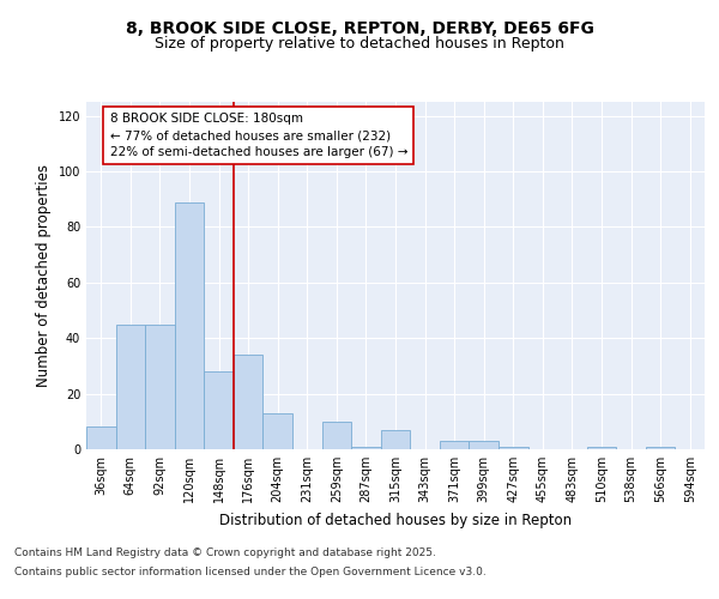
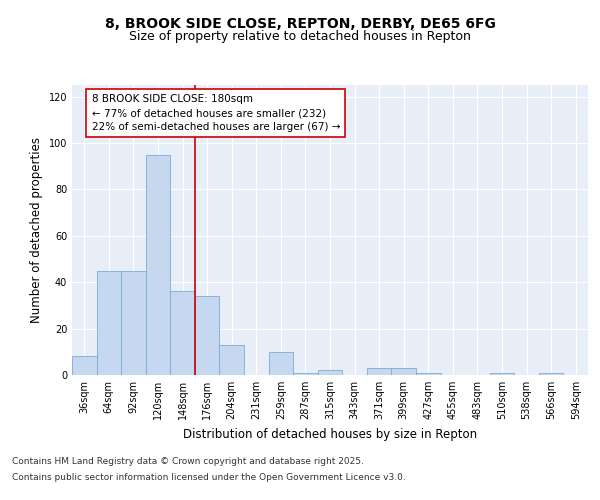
120sqm: 89 -> 95
148sqm: 28 -> 36
315sqm: 7 -> 2
